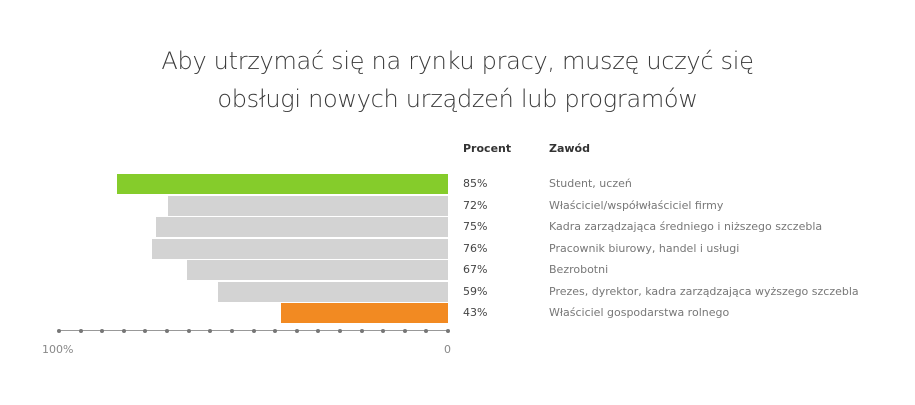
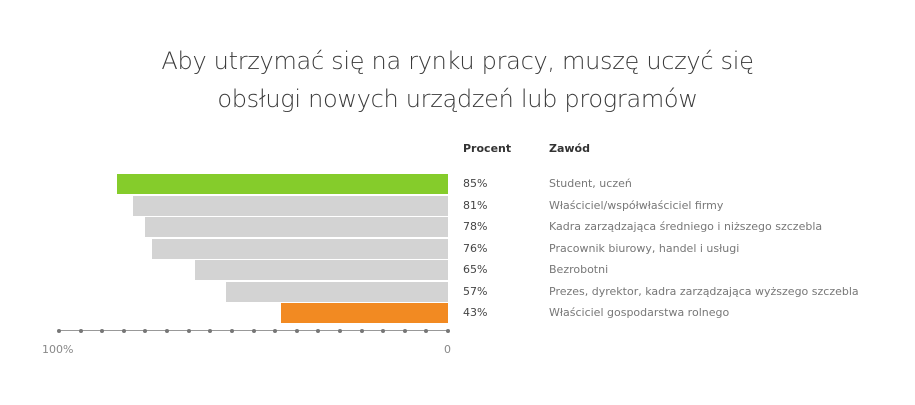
Właściciel/współwłaściciel firmy: 72% -> 81%
Kadra zarządzająca średniego i niższego szczebla: 75% -> 78%
Bezrobotni: 67% -> 65%
Prezes, dyrektor, kadra zarządzająca wyższego szczebla: 59% -> 57%
